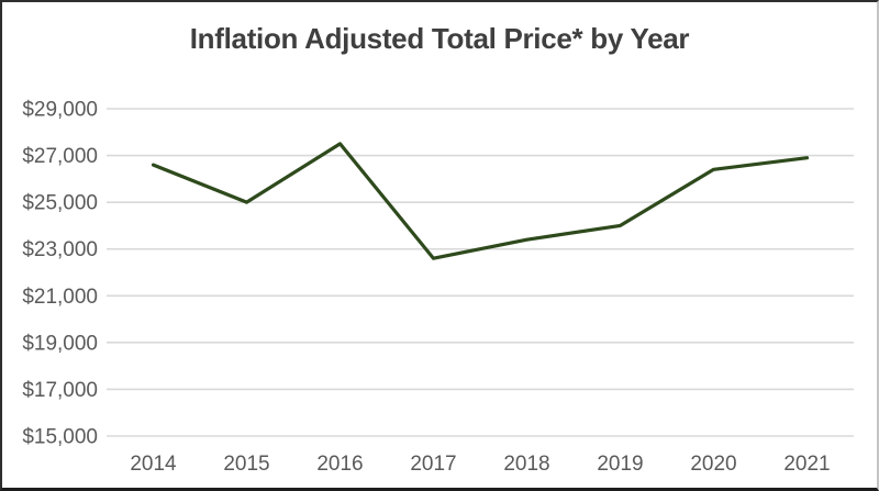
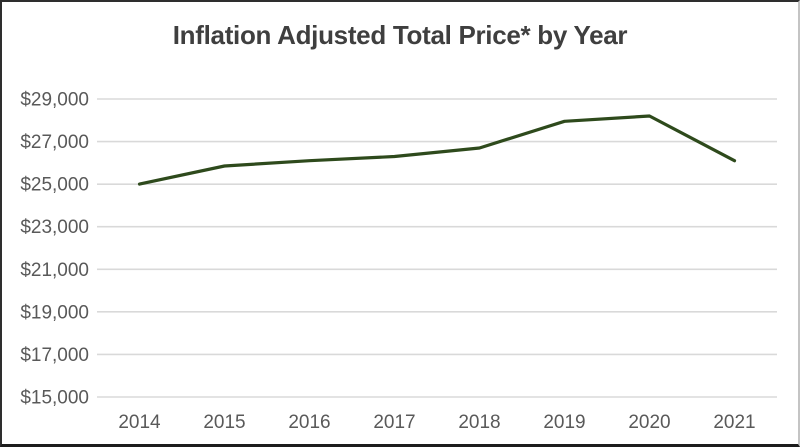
2014: $26600 -> $25000
2015: $25000 -> $25800
2016: $27500 -> $26100
2017: $22600 -> $26300
2018: $23400 -> $26700
2019: $24000 -> $28000
2020: $26400 -> $28200
2021: $26900 -> $26100
